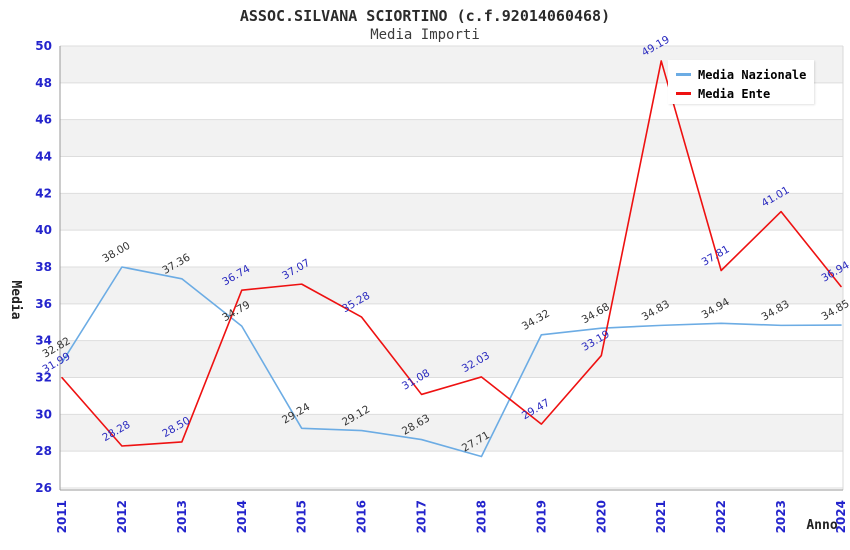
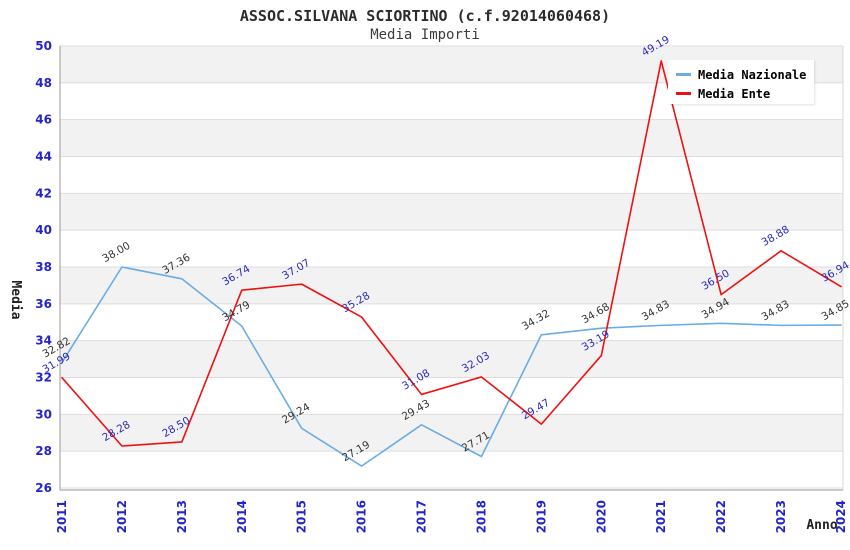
Media Nazionale/2016: 29.12 -> 27.19
Media Nazionale/2017: 28.63 -> 29.43
Media Ente/2022: 37.81 -> 36.50
Media Ente/2023: 41.01 -> 38.88
